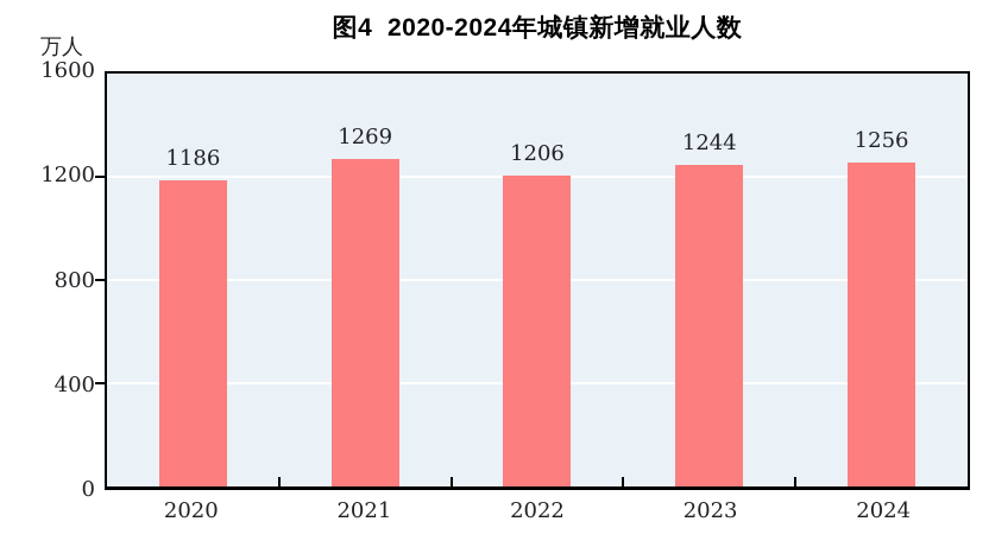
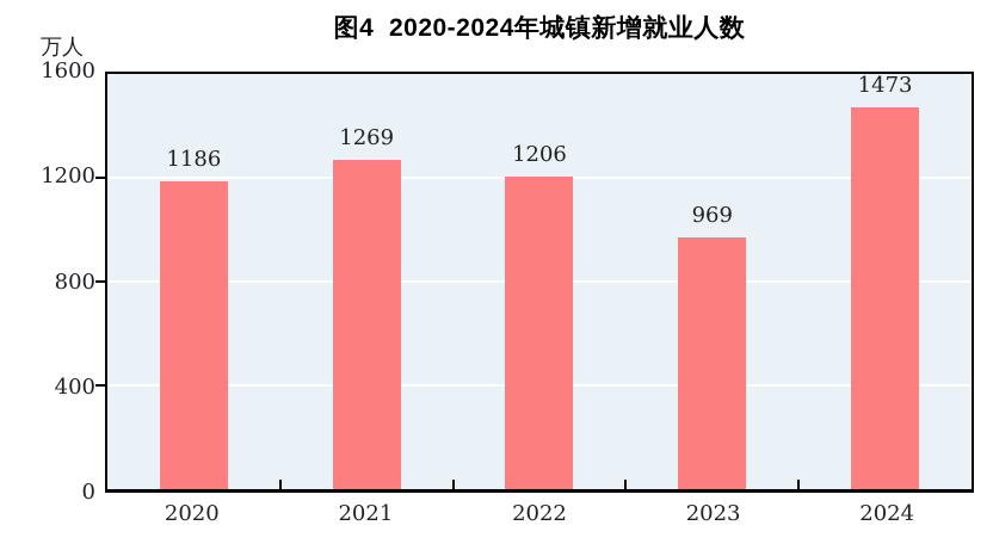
2023: 1244 -> 969
2024: 1256 -> 1473
